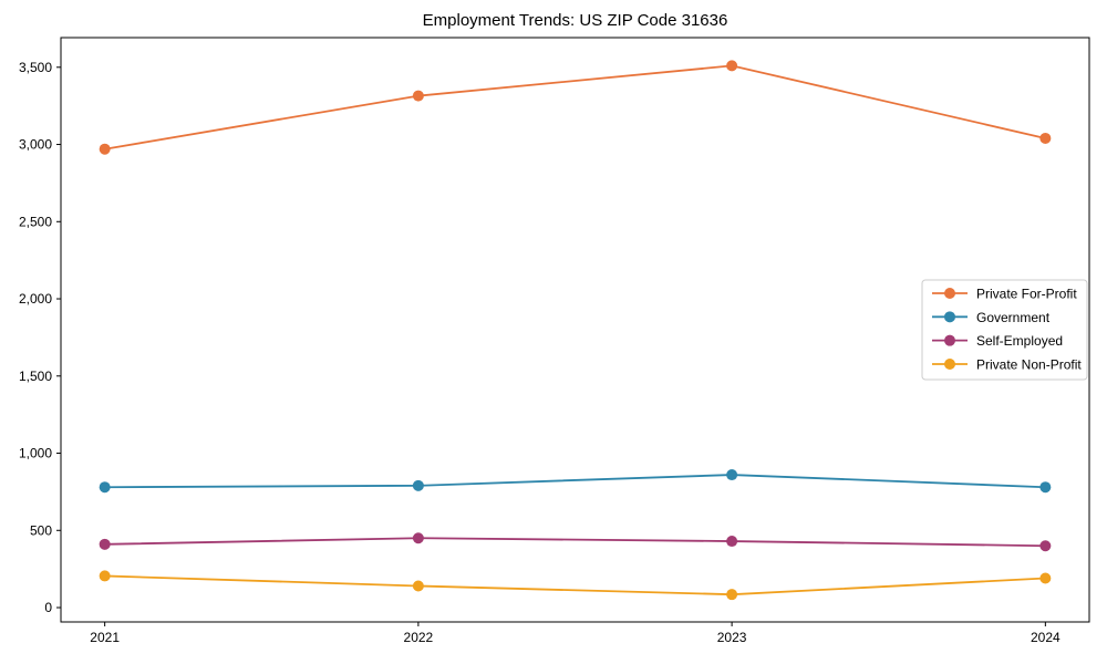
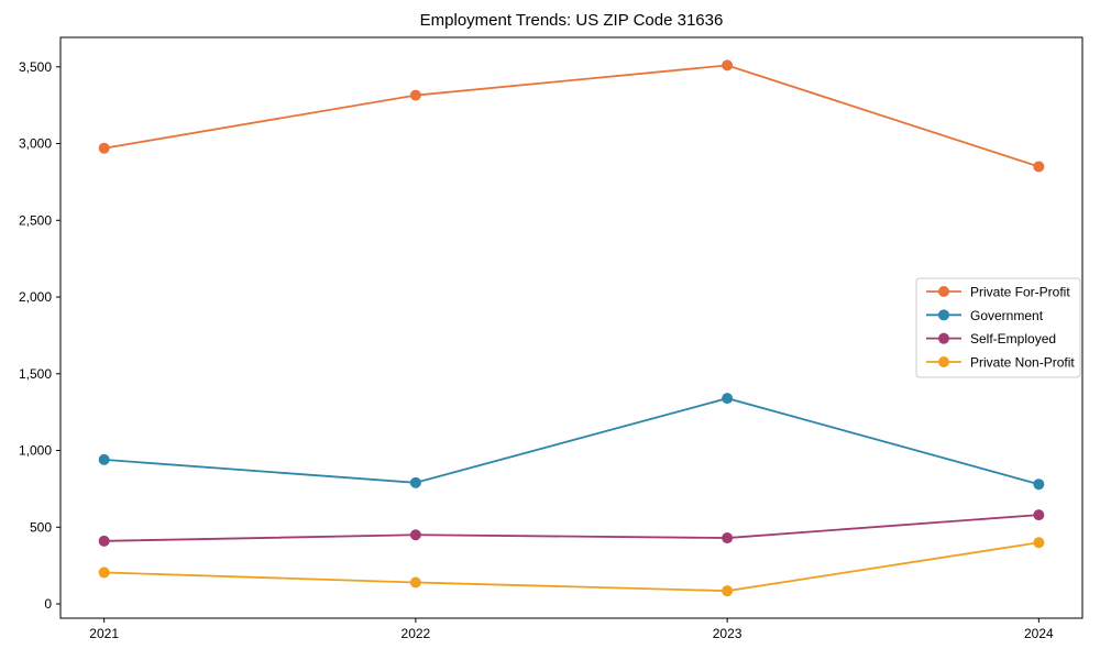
Government/2021: 780 -> 940
Government/2023: 860 -> 1340
Private For-Profit/2024: 3040 -> 2850
Self-Employed/2024: 400 -> 580
Private Non-Profit/2024: 190 -> 400
